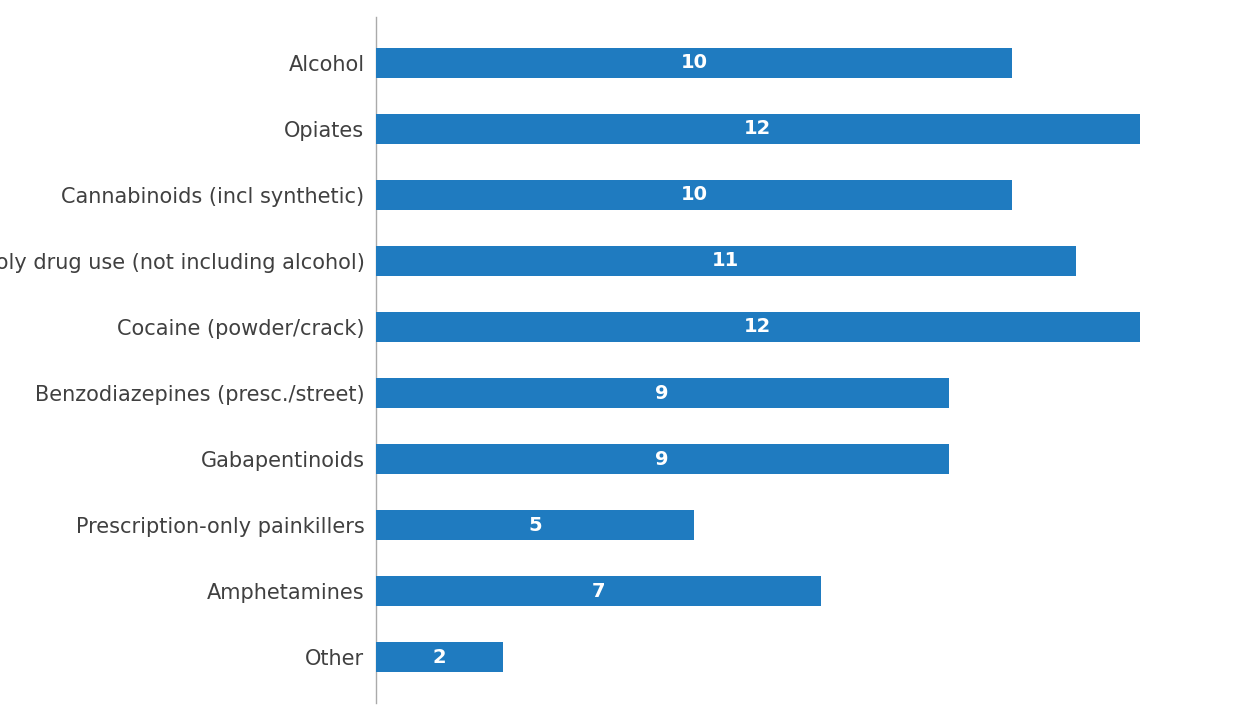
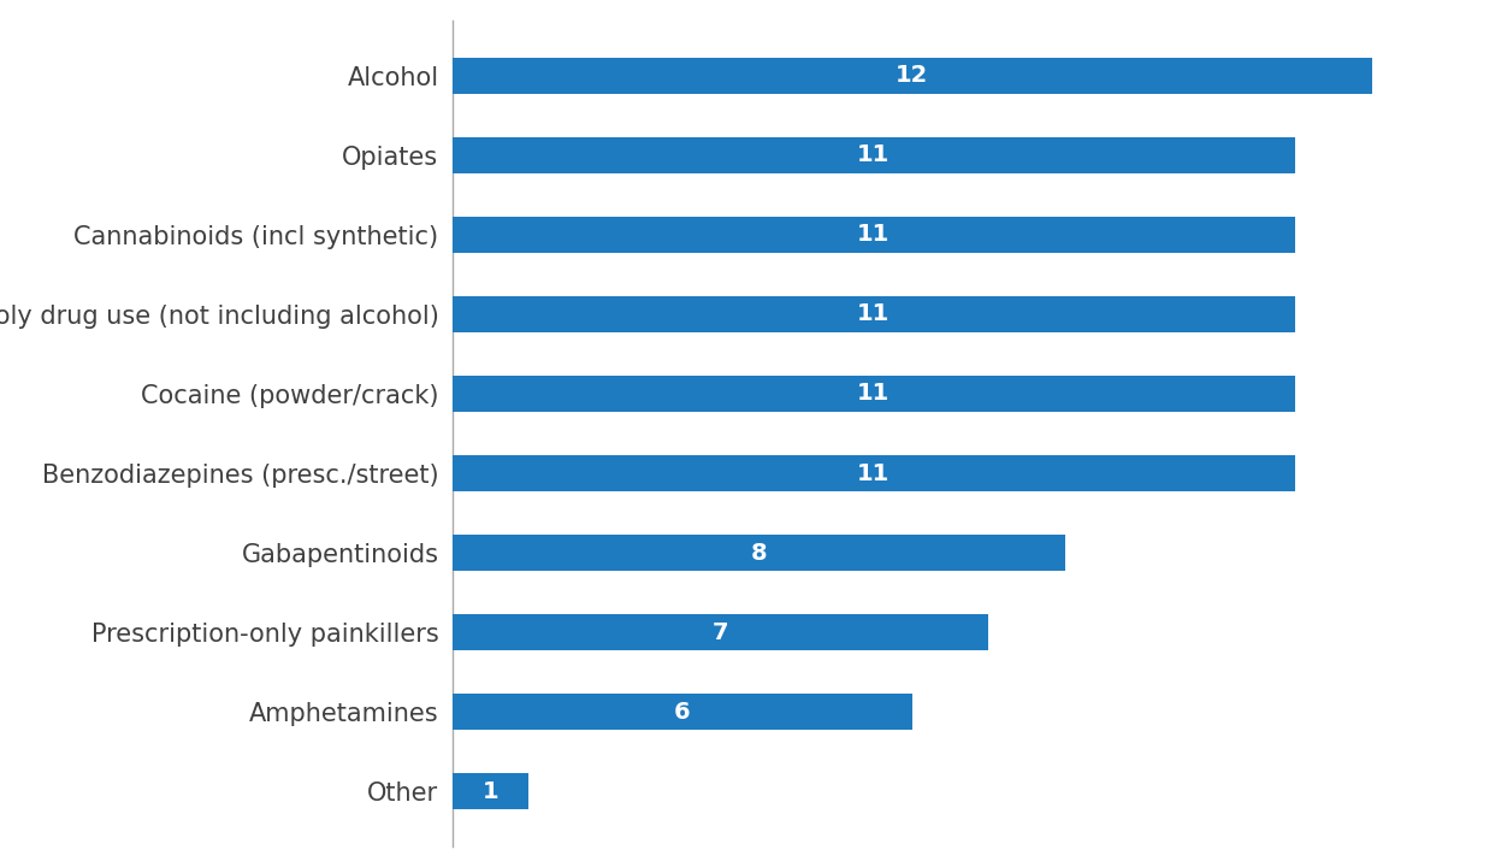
Alcohol: 10 -> 12
Opiates: 12 -> 11
Cannabinoids (incl synthetic): 10 -> 11
Cocaine (powder/crack): 12 -> 11
Benzodiazepines (presc./street): 9 -> 11
Gabapentinoids: 9 -> 8
Prescription-only painkillers: 5 -> 7
Amphetamines: 7 -> 6
Other: 2 -> 1
